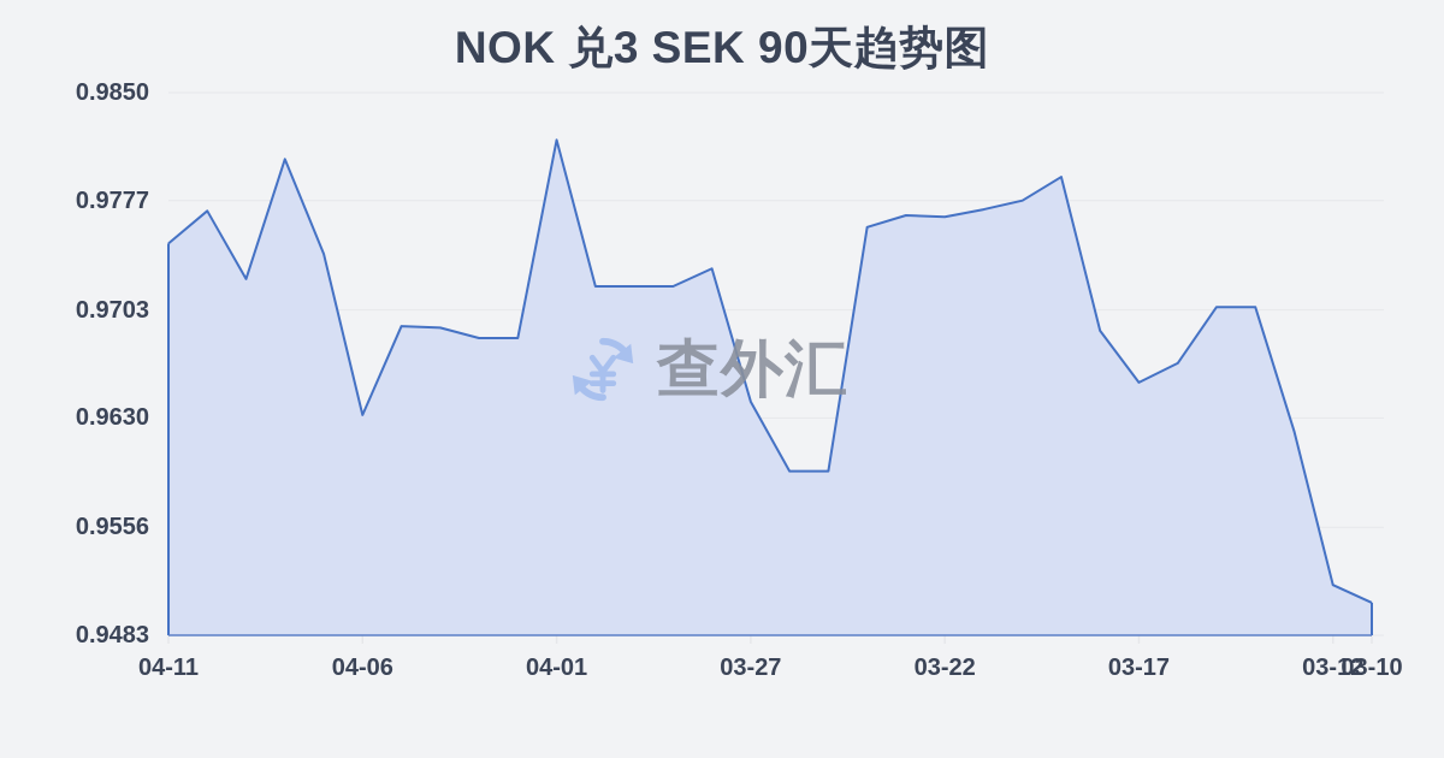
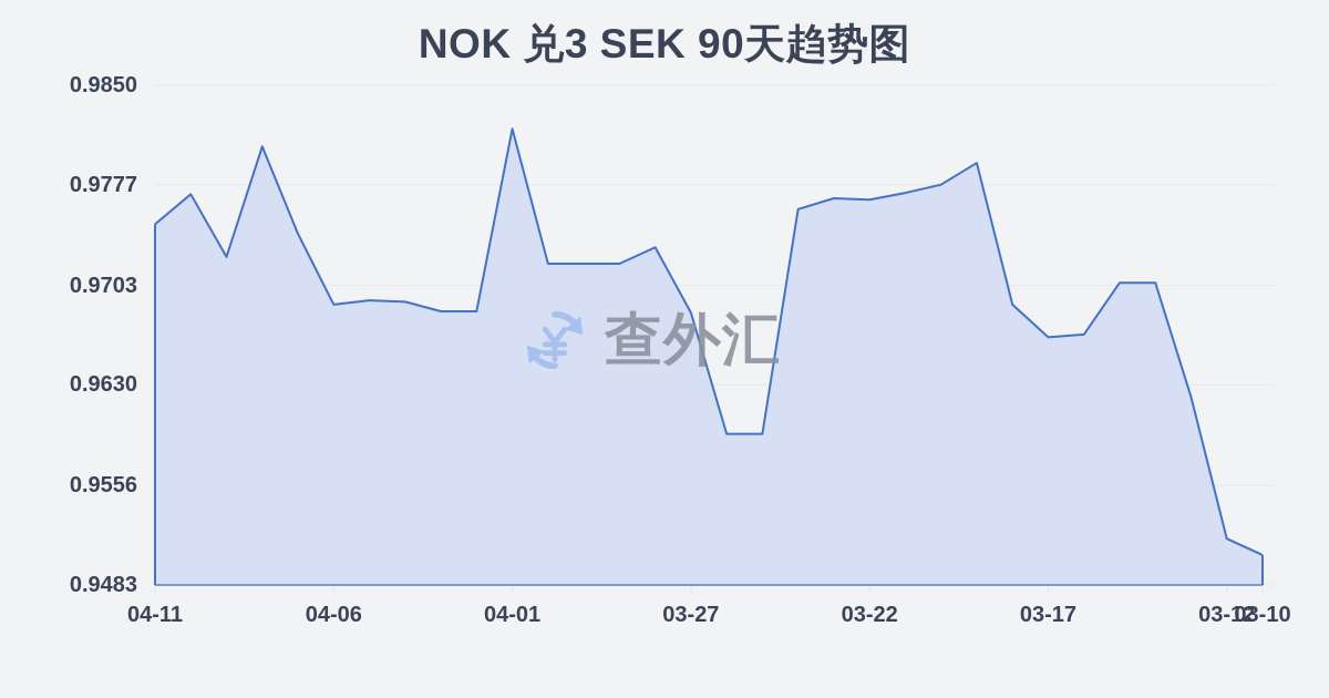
04-06: 0.9632 -> 0.9689
03-27: 0.9641 -> 0.9683
03-17: 0.9654 -> 0.9665
